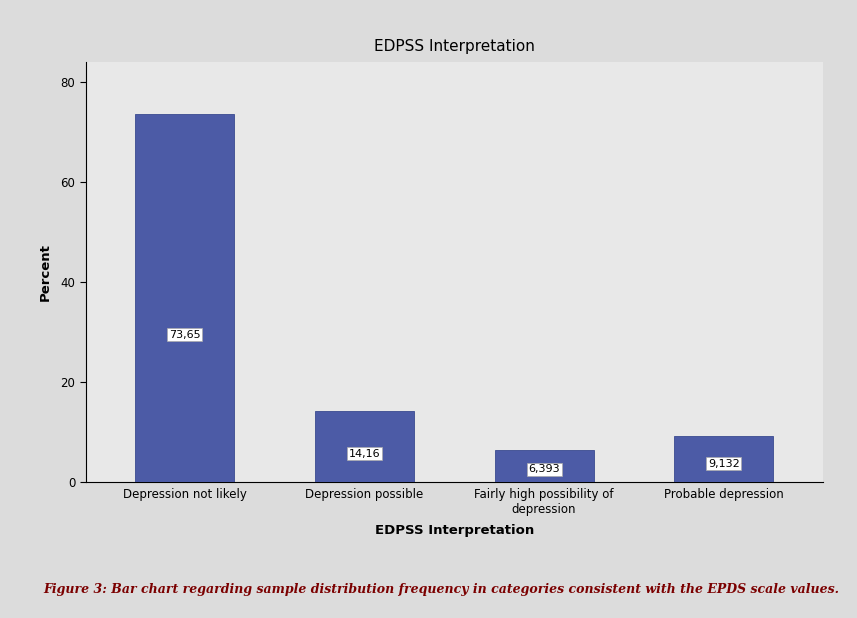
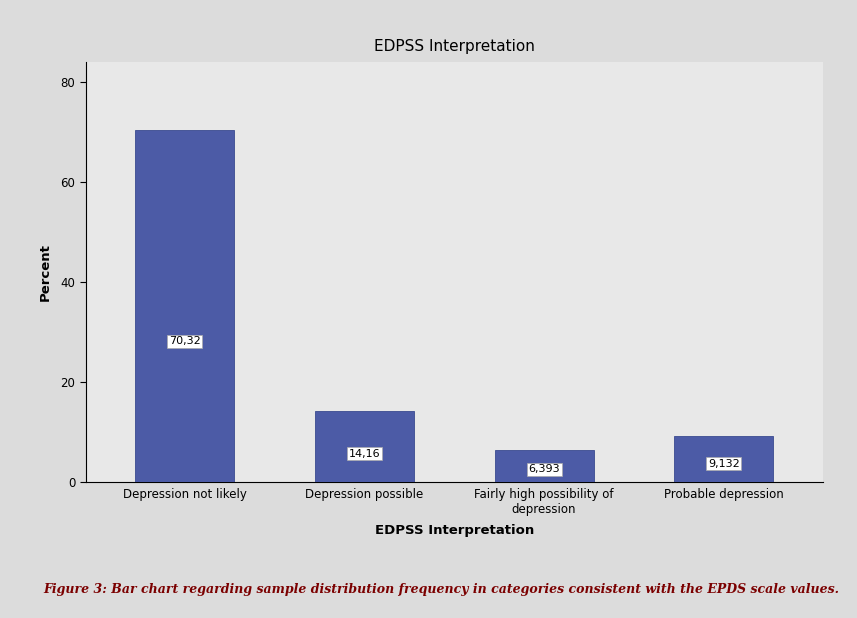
Depression not likely: 73,65 -> 70,32
